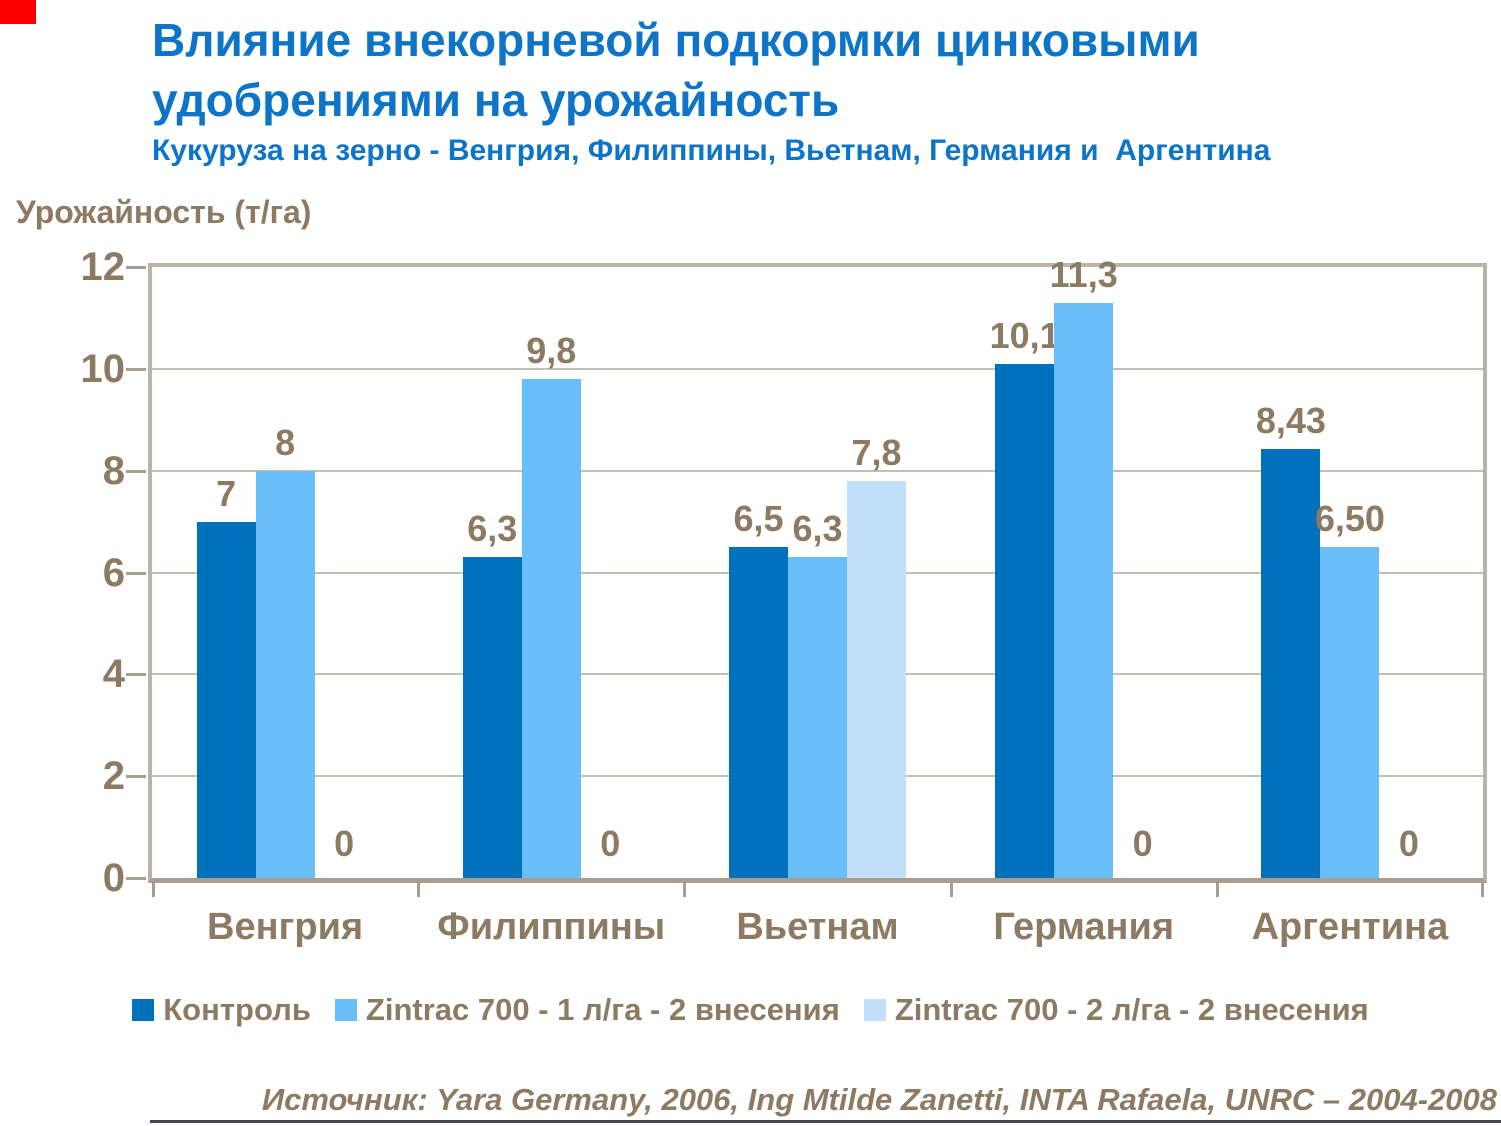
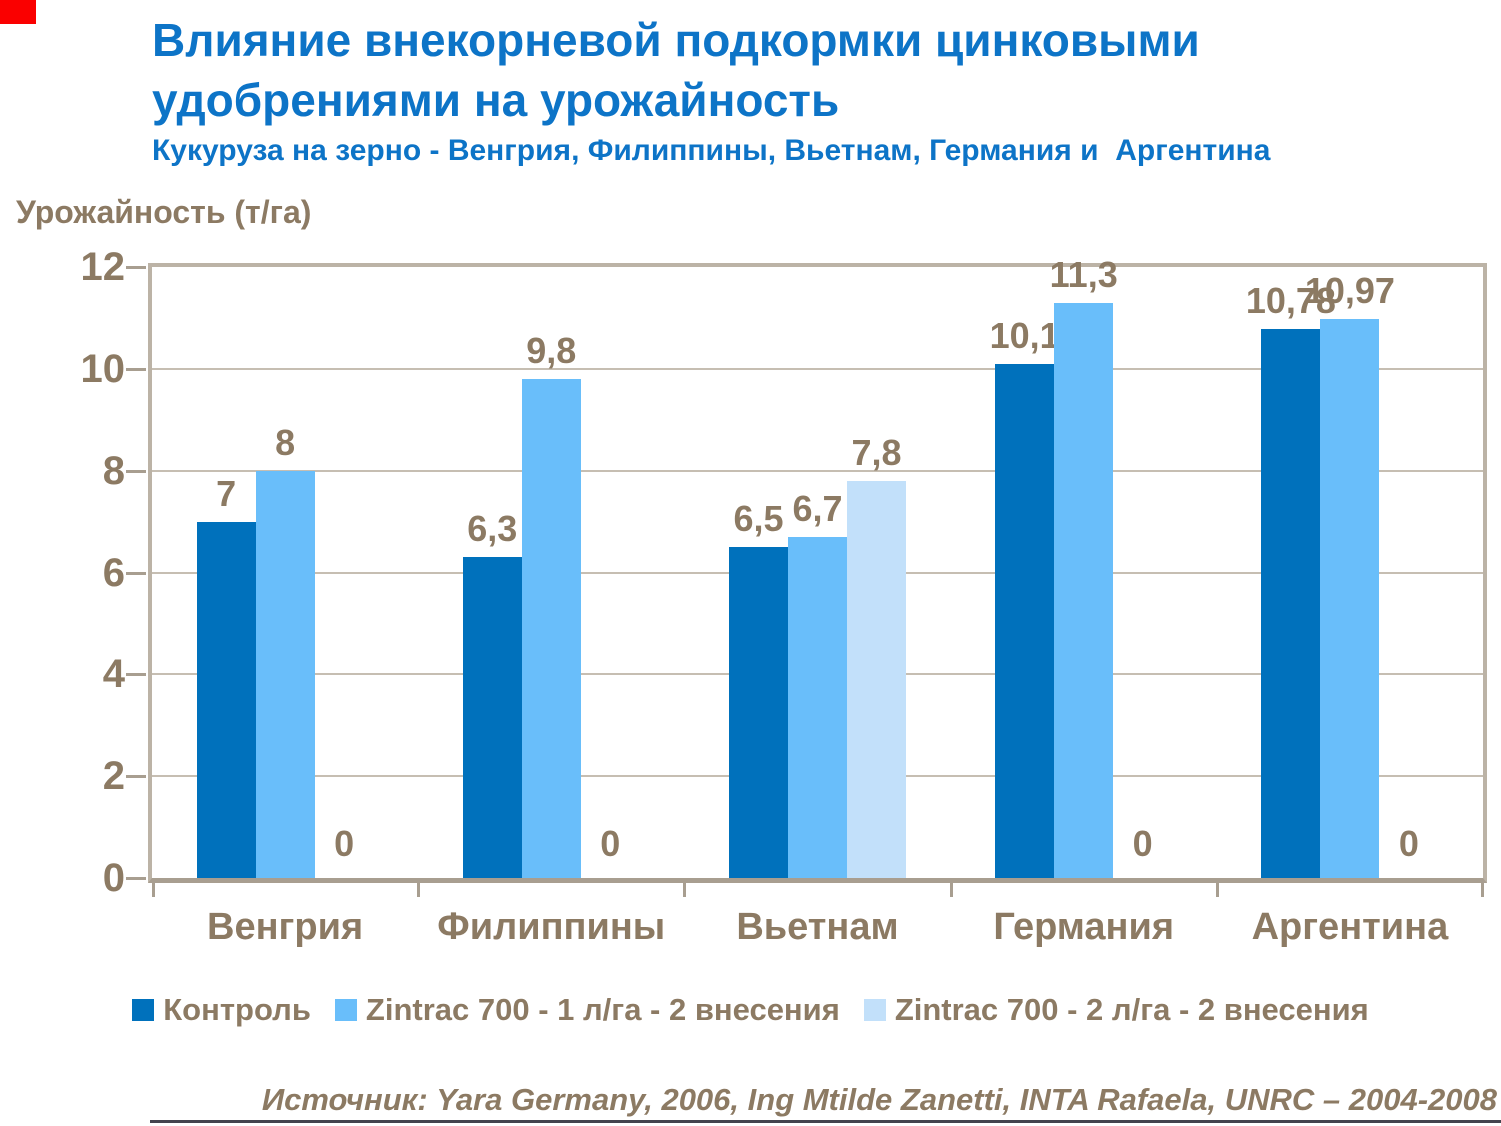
Zintrac 700 - 1 л/га - 2 внесения/Вьетнам: 6,3 -> 6,7
Контроль/Аргентина: 8,43 -> 10,78
Zintrac 700 - 1 л/га - 2 внесения/Аргентина: 6,50 -> 10,97
